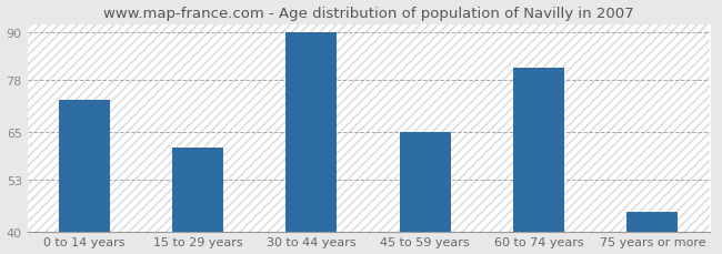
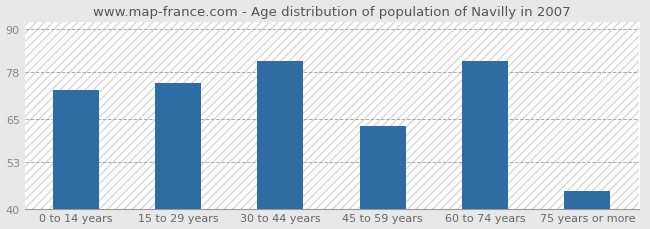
15 to 29 years: 61 -> 75
30 to 44 years: 90 -> 81
45 to 59 years: 65 -> 63
